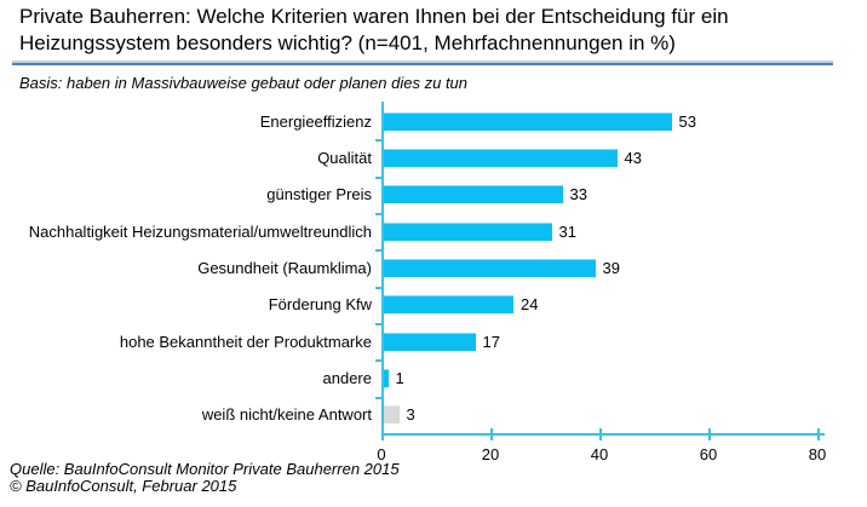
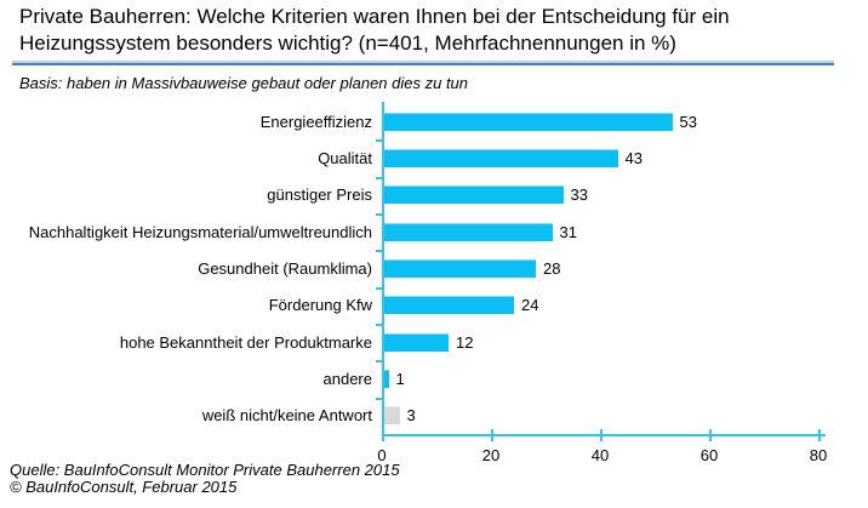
Gesundheit (Raumklima): 39 -> 28
hohe Bekanntheit der Produktmarke: 17 -> 12
